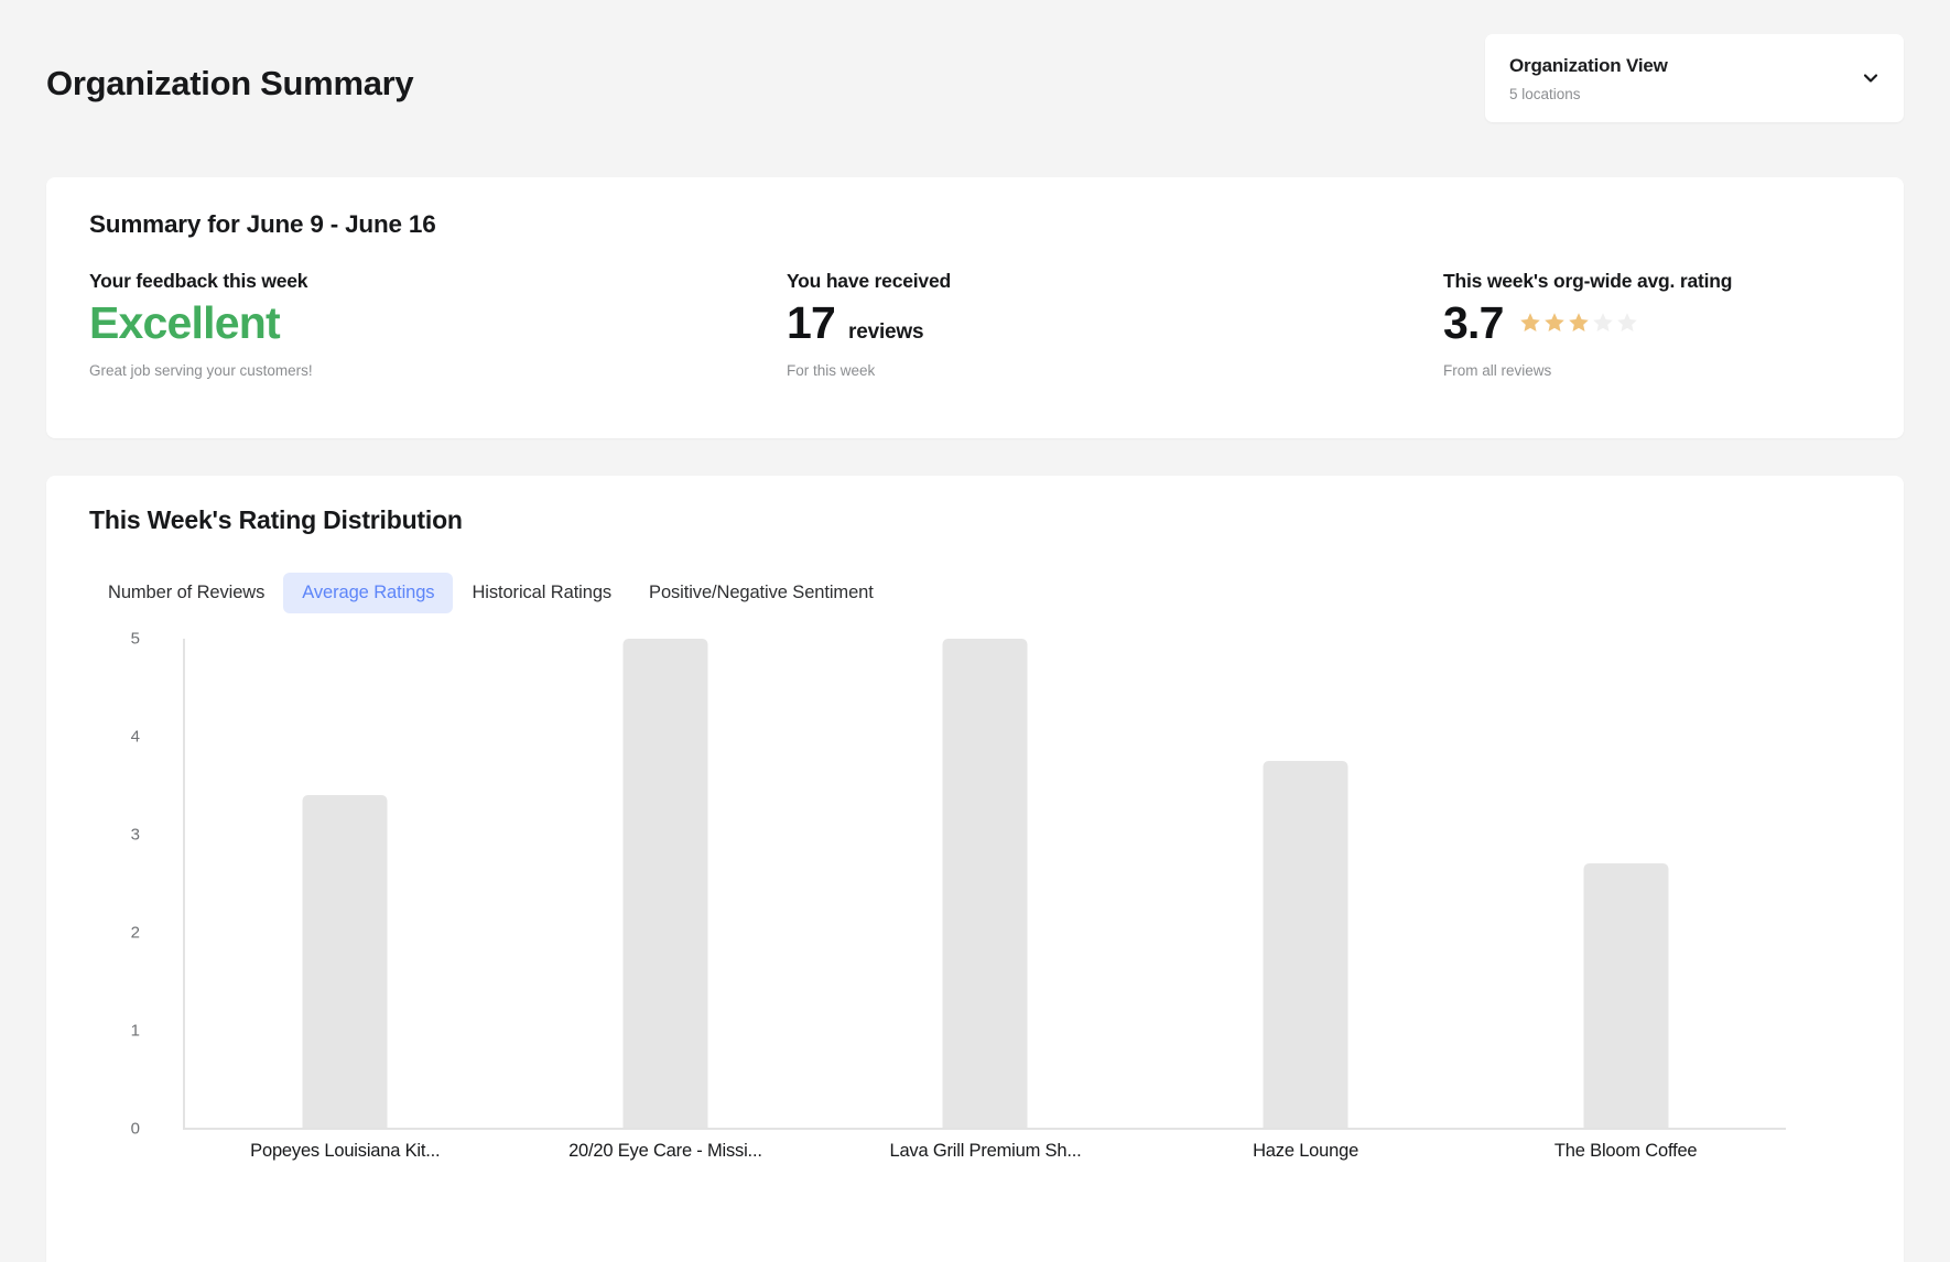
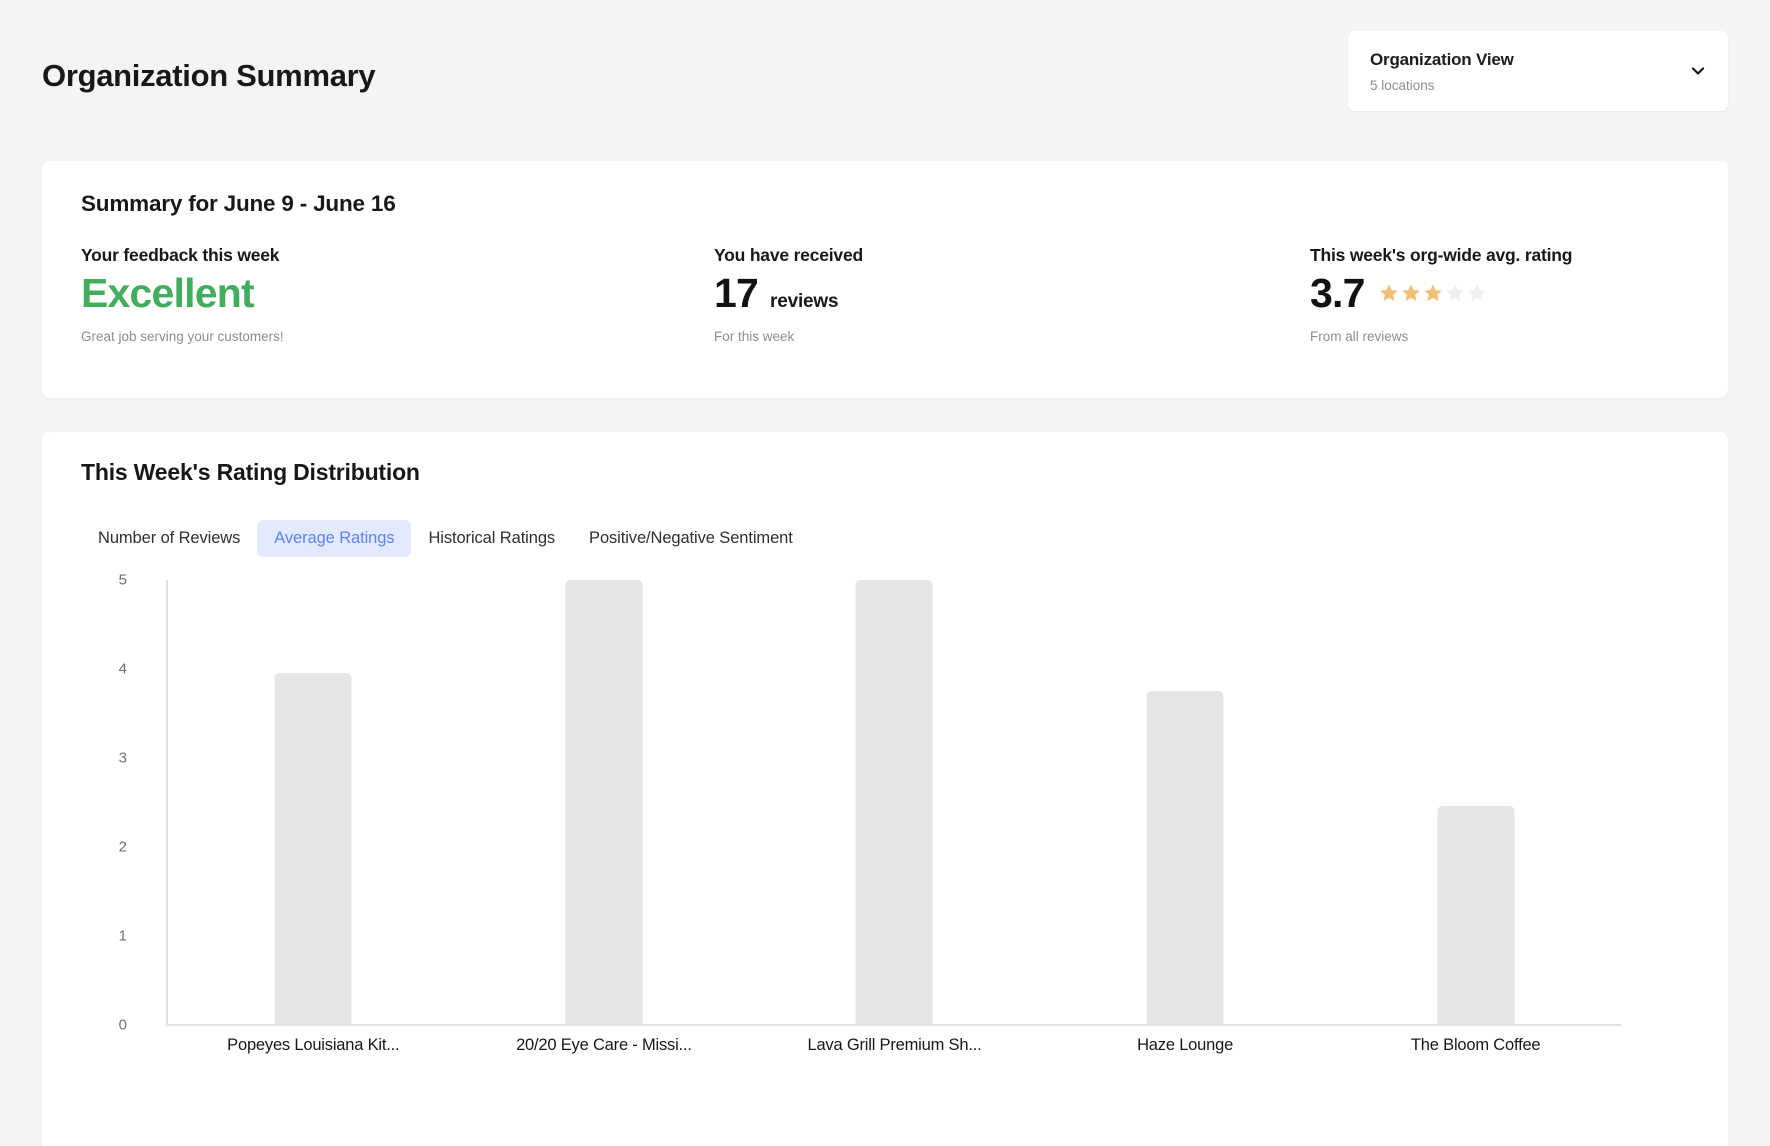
Popeyes Louisiana Kit...: 3.4 -> 4.0
The Bloom Coffee: 2.7 -> 2.5
